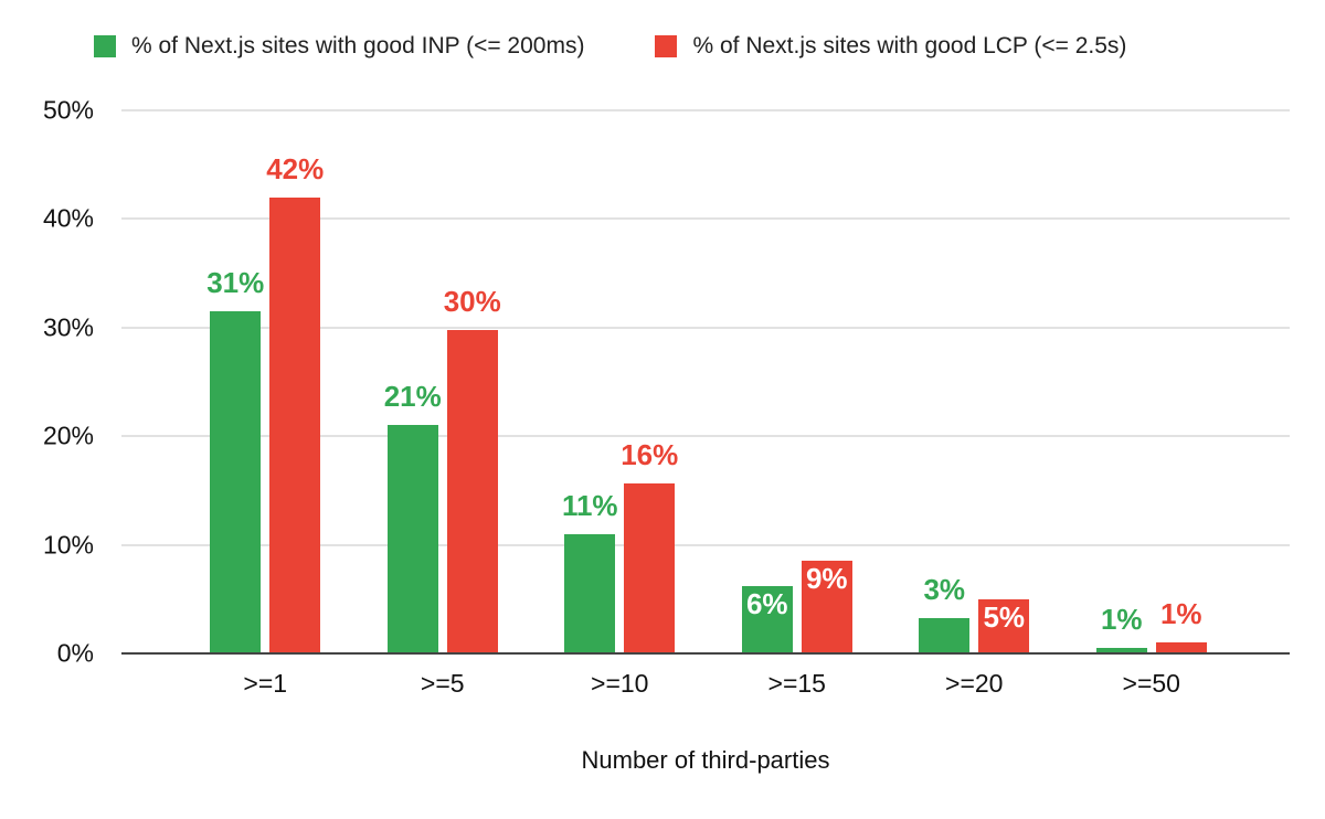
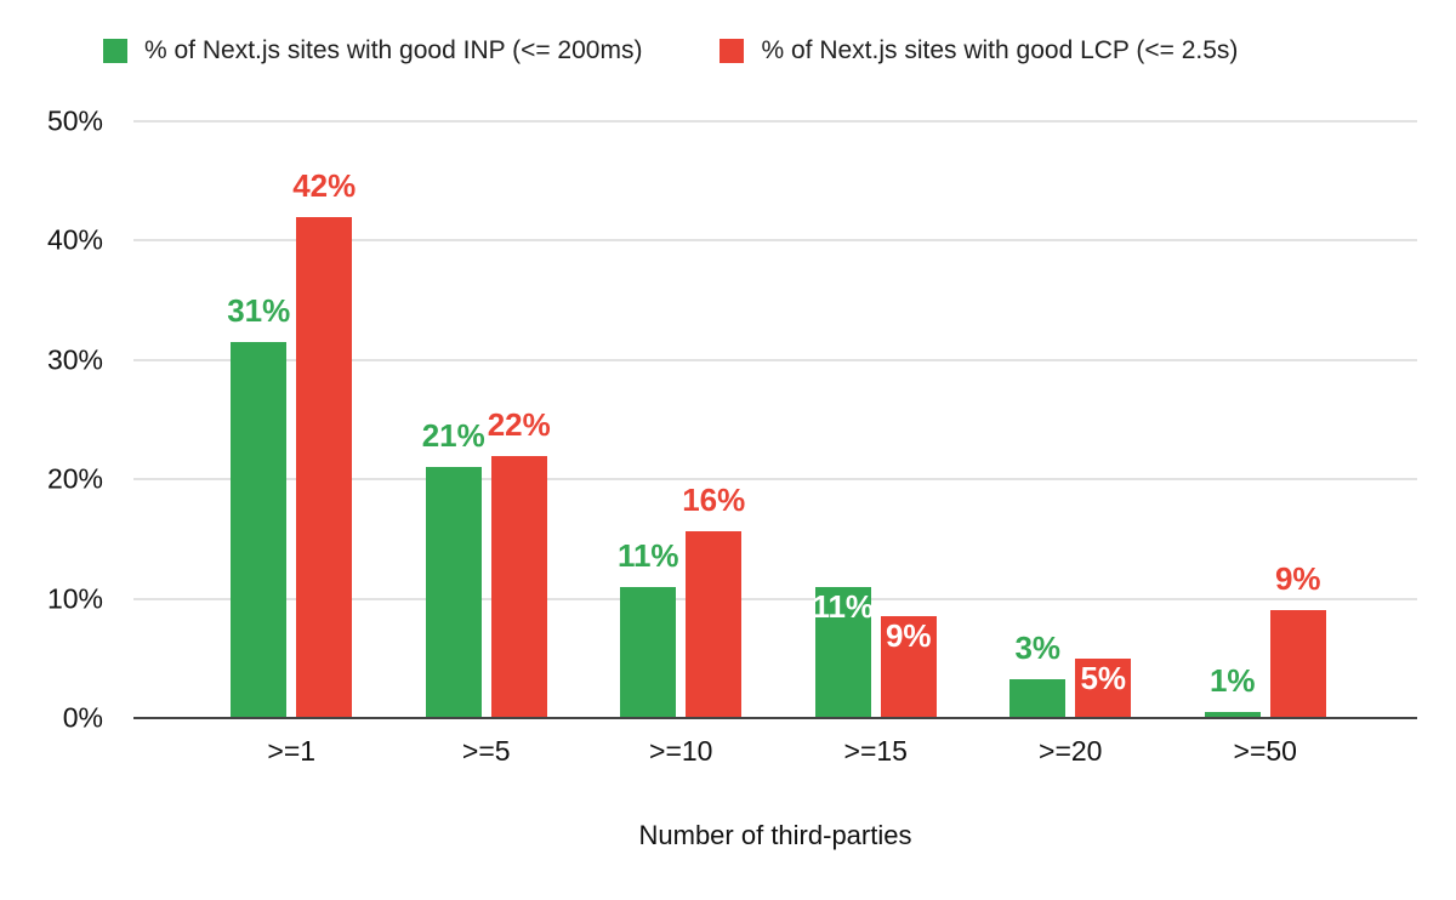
% of Next.js sites with good LCP (<= 2.5s)/>=5: 30% -> 22%
% of Next.js sites with good INP (<= 200ms)/>=15: 6% -> 11%
% of Next.js sites with good LCP (<= 2.5s)/>=50: 1% -> 9%
